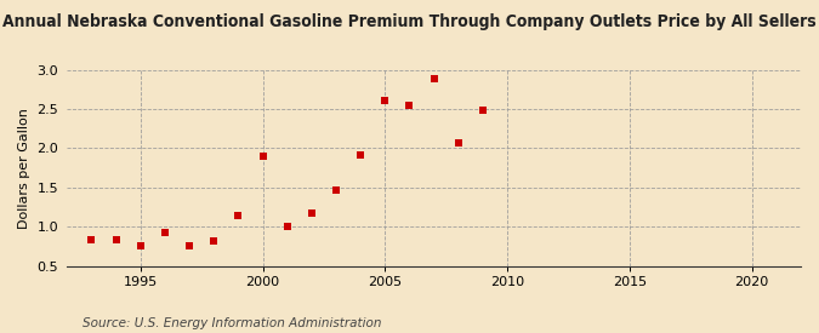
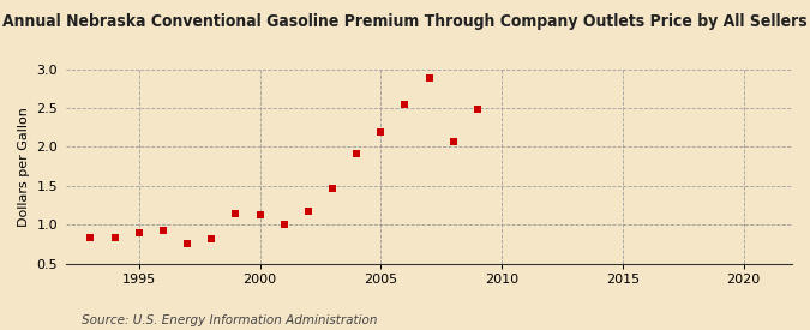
1995: 0.76 -> 0.90
2000: 1.90 -> 1.12
2005: 2.60 -> 2.19
